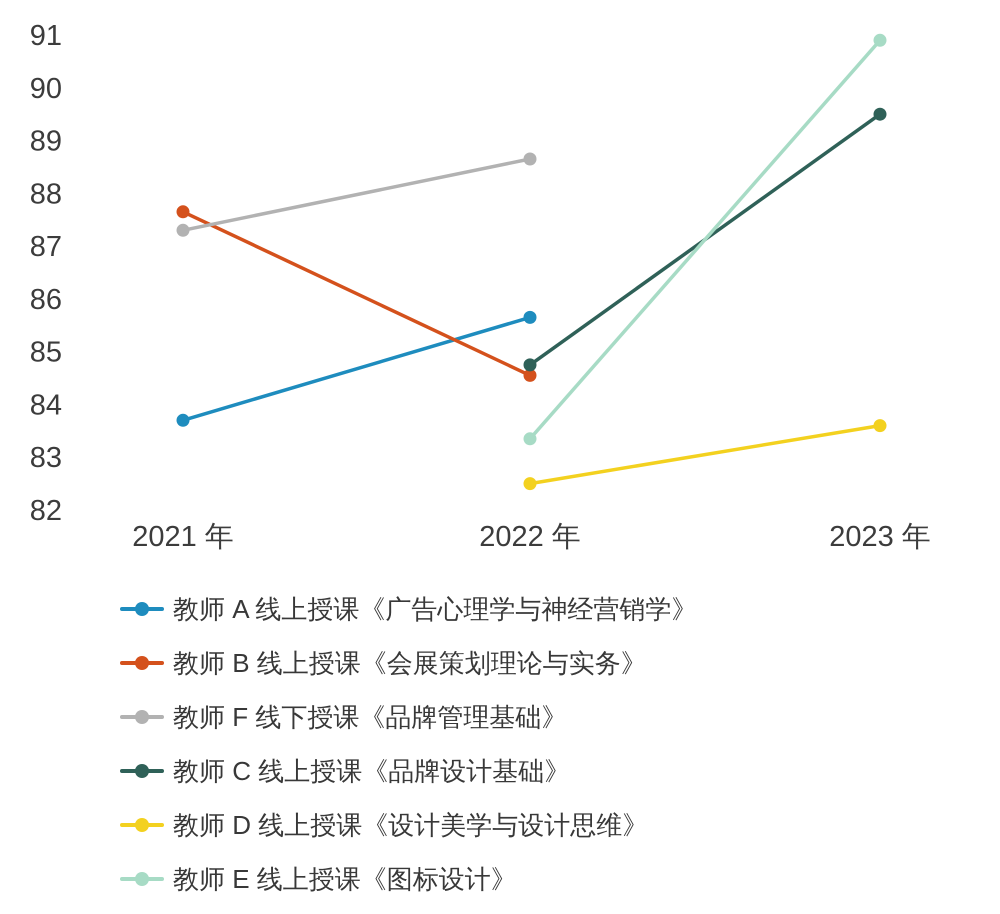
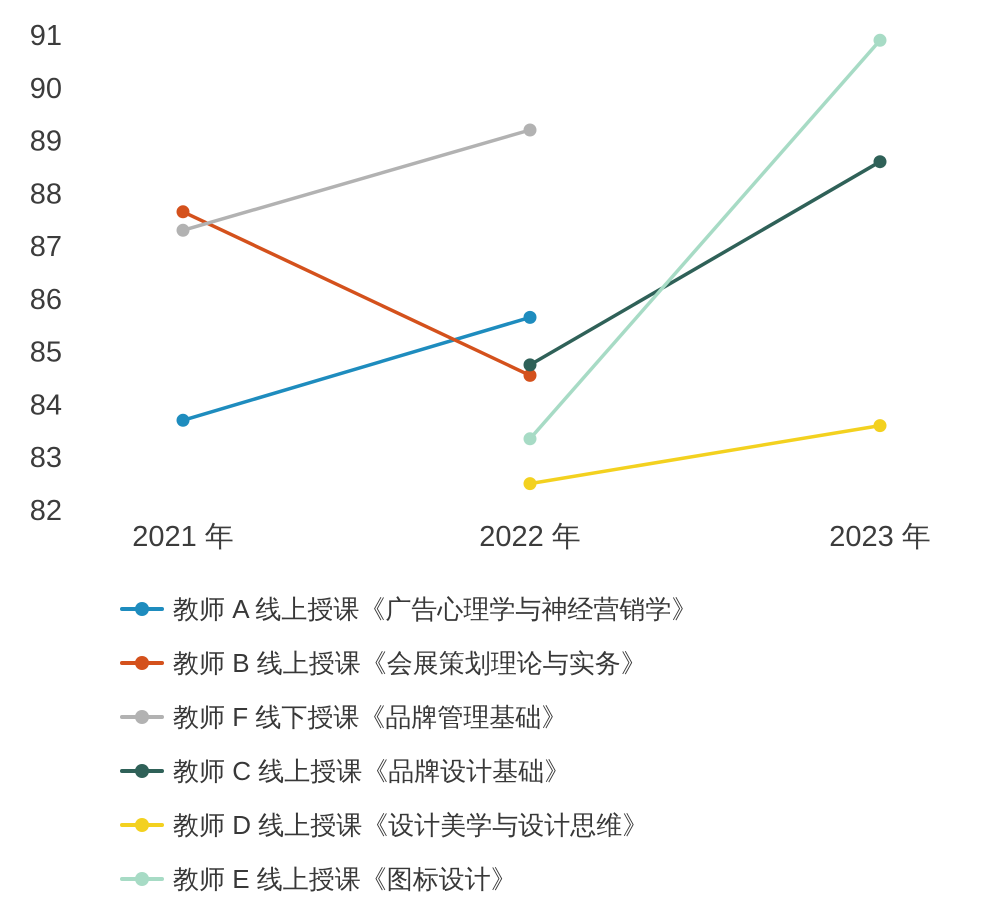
教师 F 线下授课《品牌管理基础》/2022 年: 88.7 -> 89.2
教师 C 线上授课《品牌设计基础》/2023 年: 89.5 -> 88.6
